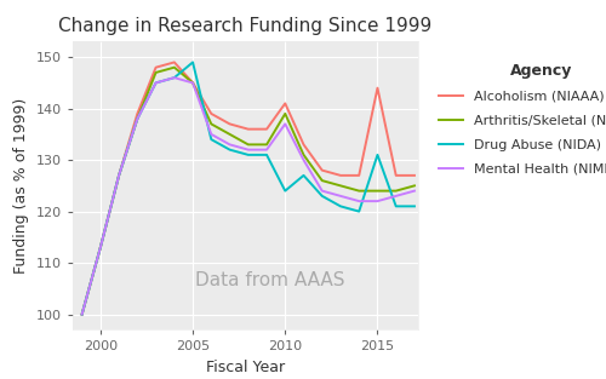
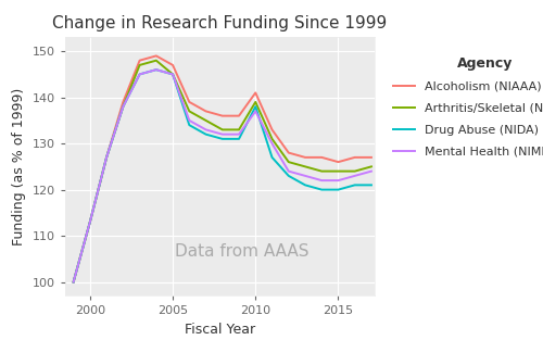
Alcoholism (NIAAA)/2005: 145 -> 147
Drug Abuse (NIDA)/2005: 149 -> 145
Drug Abuse (NIDA)/2010: 124 -> 138
Alcoholism (NIAAA)/2015: 144 -> 126
Drug Abuse (NIDA)/2015: 131 -> 120
